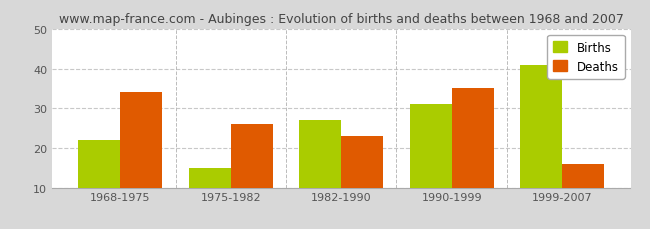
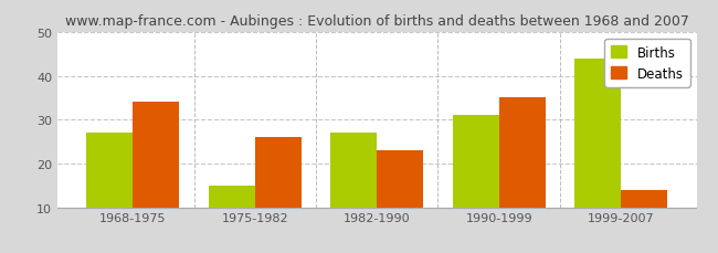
Births/1968-1975: 22 -> 27
Births/1999-2007: 41 -> 44
Deaths/1999-2007: 16 -> 14
